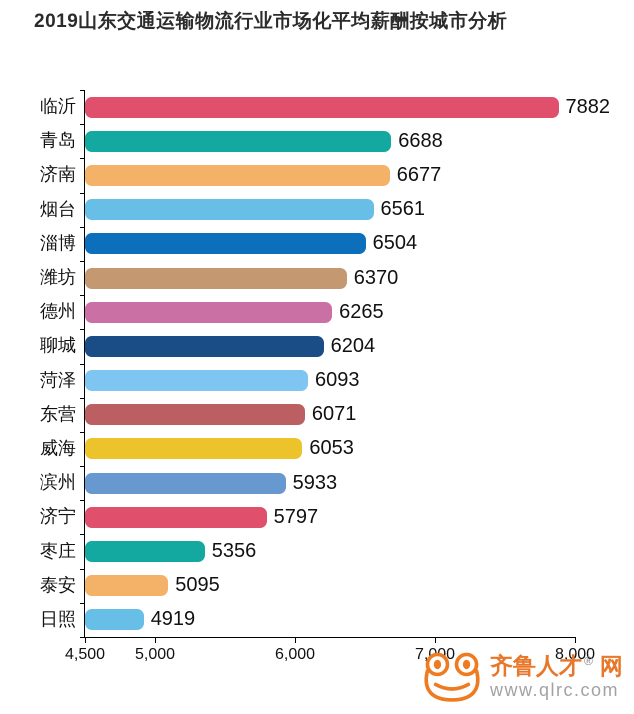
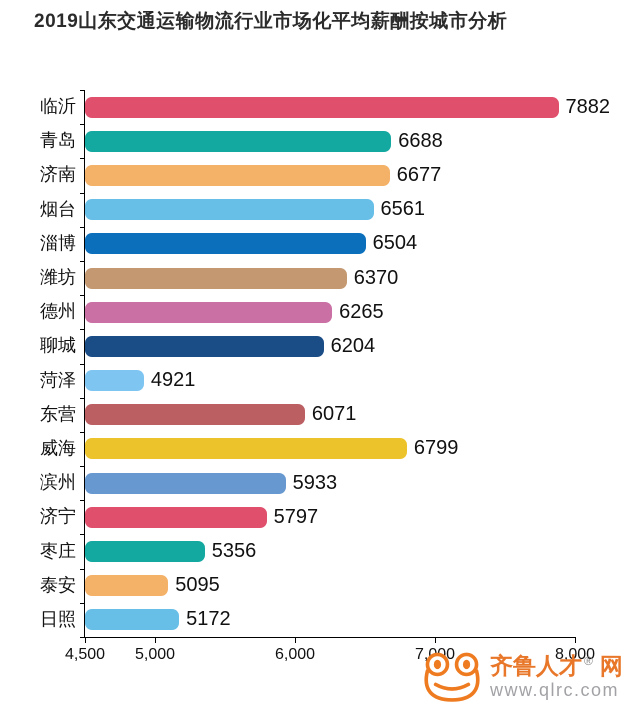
菏泽: 6093 -> 4921
威海: 6053 -> 6799
日照: 4919 -> 5172
